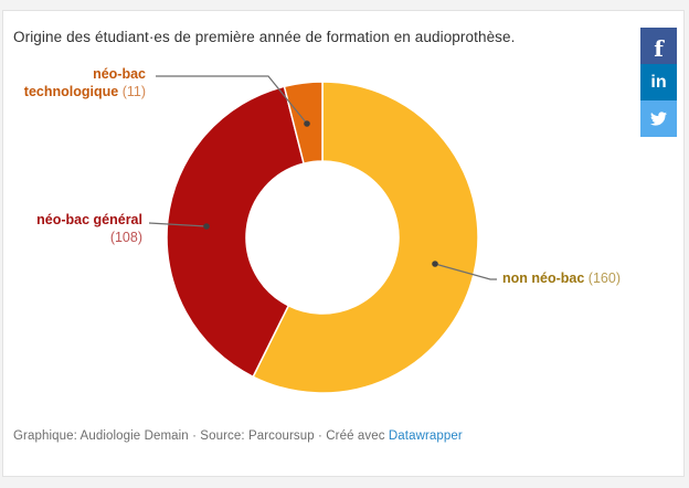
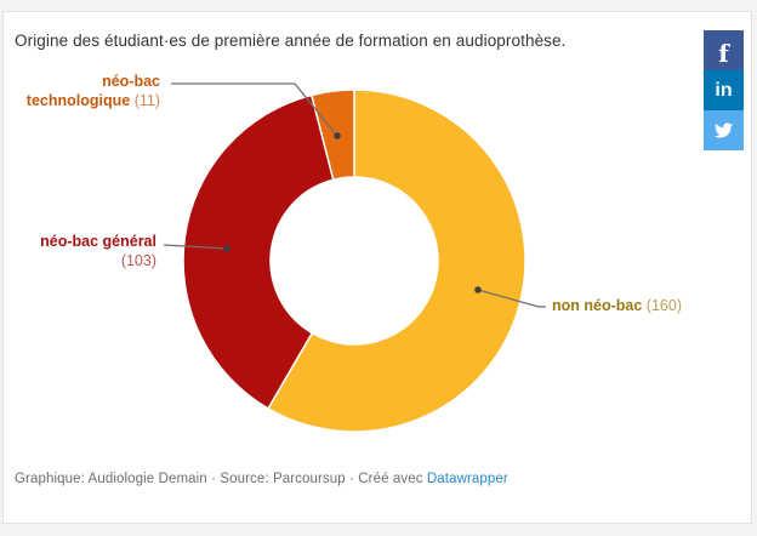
néo-bac général: 108 -> 103
